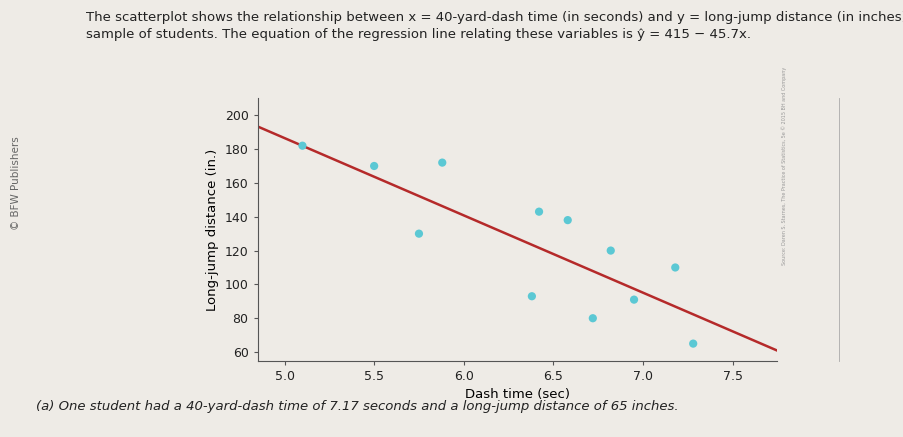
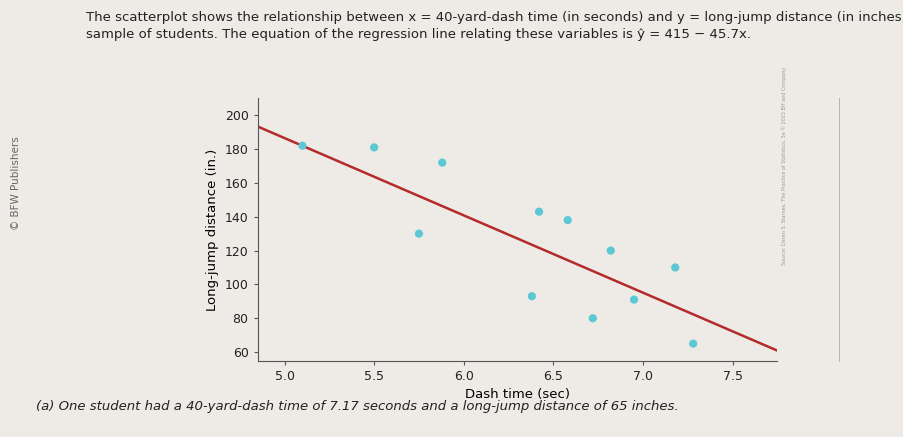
5.5: 170 -> 181
